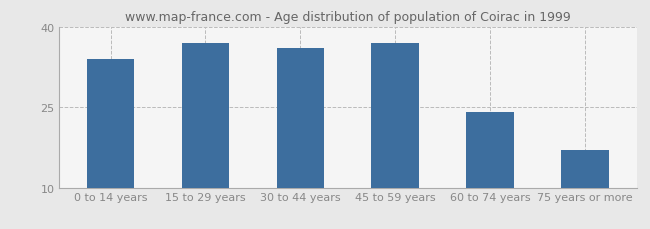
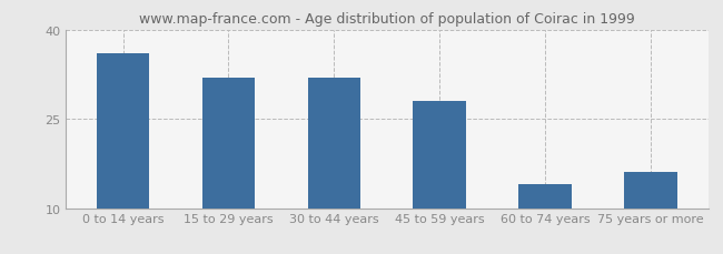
0 to 14 years: 34 -> 36
15 to 29 years: 37 -> 32
30 to 44 years: 36 -> 32
45 to 59 years: 37 -> 28
60 to 74 years: 24 -> 14
75 years or more: 17 -> 16
